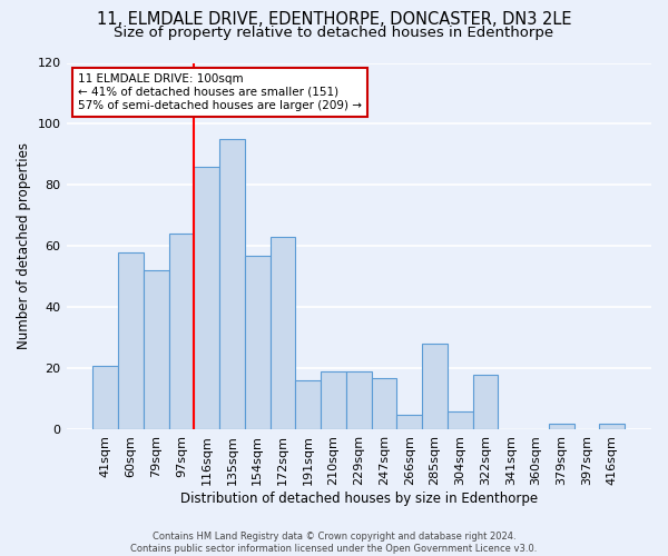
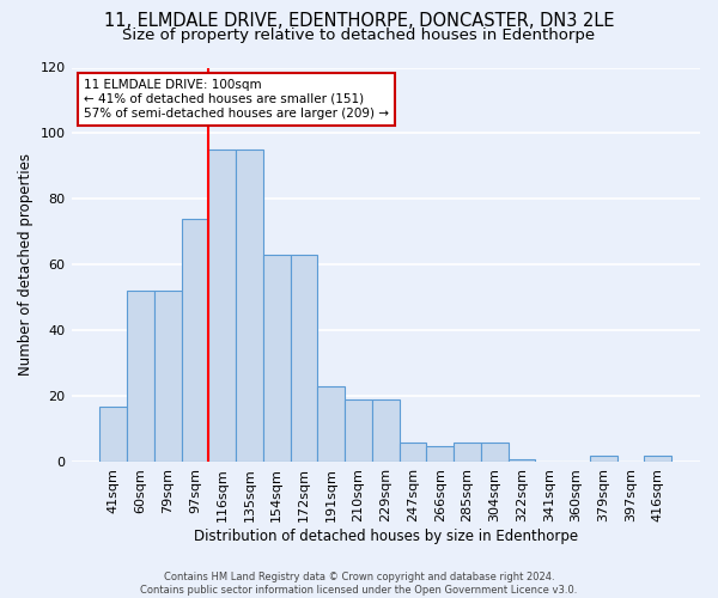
41sqm: 21 -> 17
60sqm: 58 -> 52
97sqm: 64 -> 74
116sqm: 86 -> 95
154sqm: 57 -> 63
191sqm: 16 -> 23
247sqm: 17 -> 6
285sqm: 28 -> 6
322sqm: 18 -> 1
